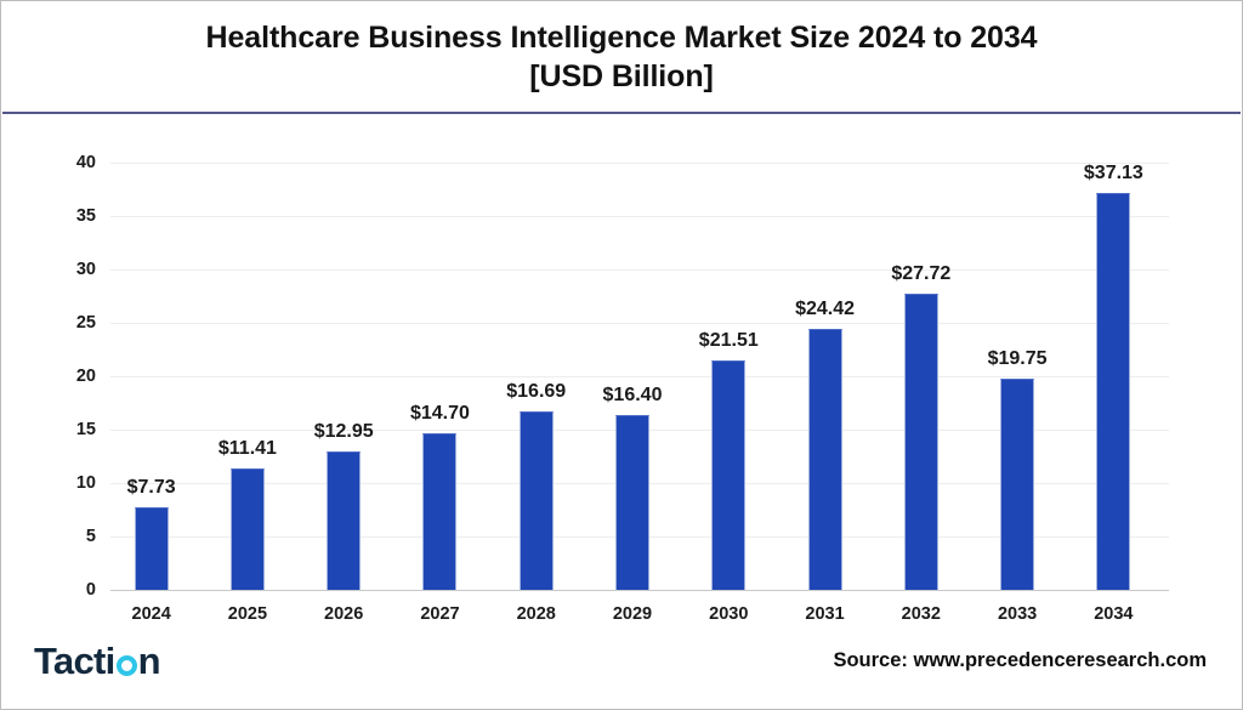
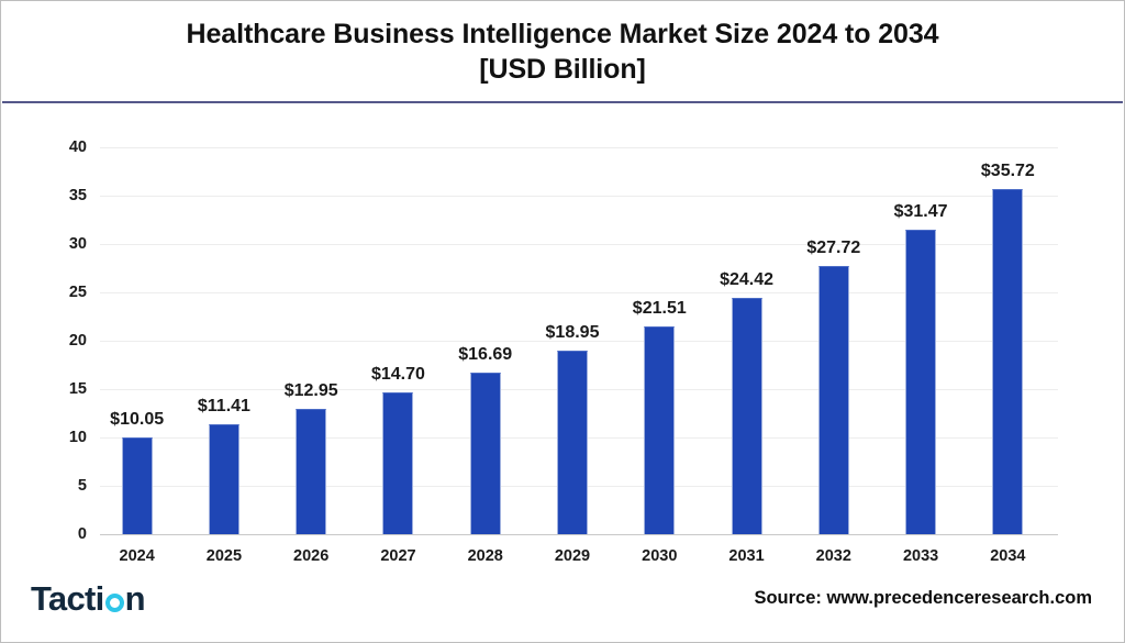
2024: $7.73 -> $10.05
2029: $16.40 -> $18.95
2033: $19.75 -> $31.47
2034: $37.13 -> $35.72
